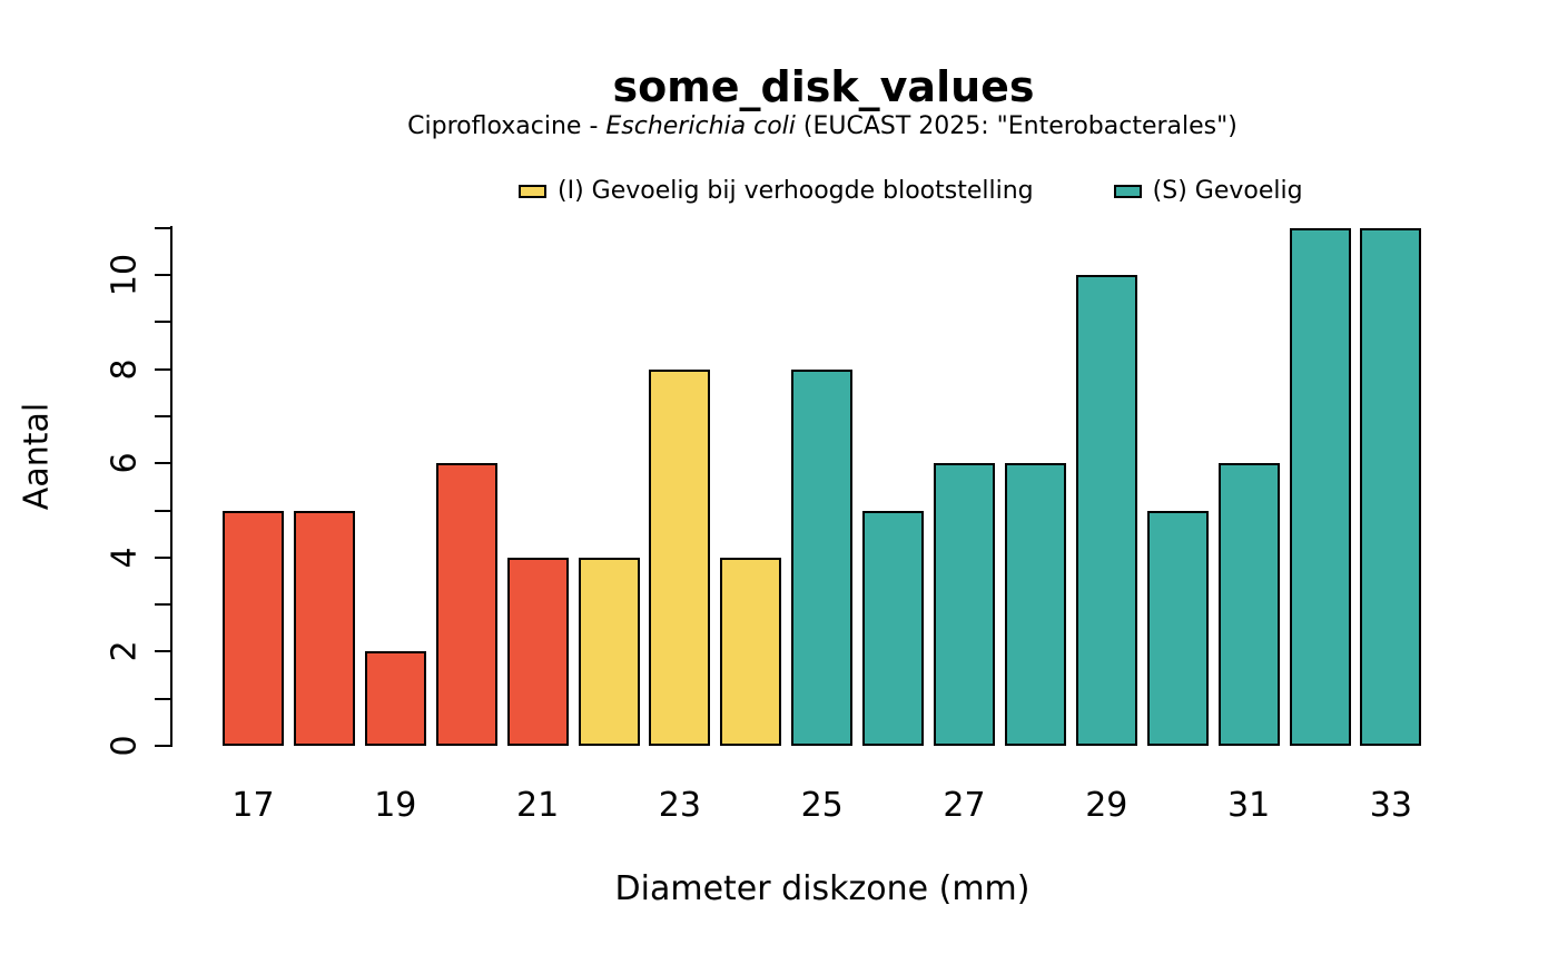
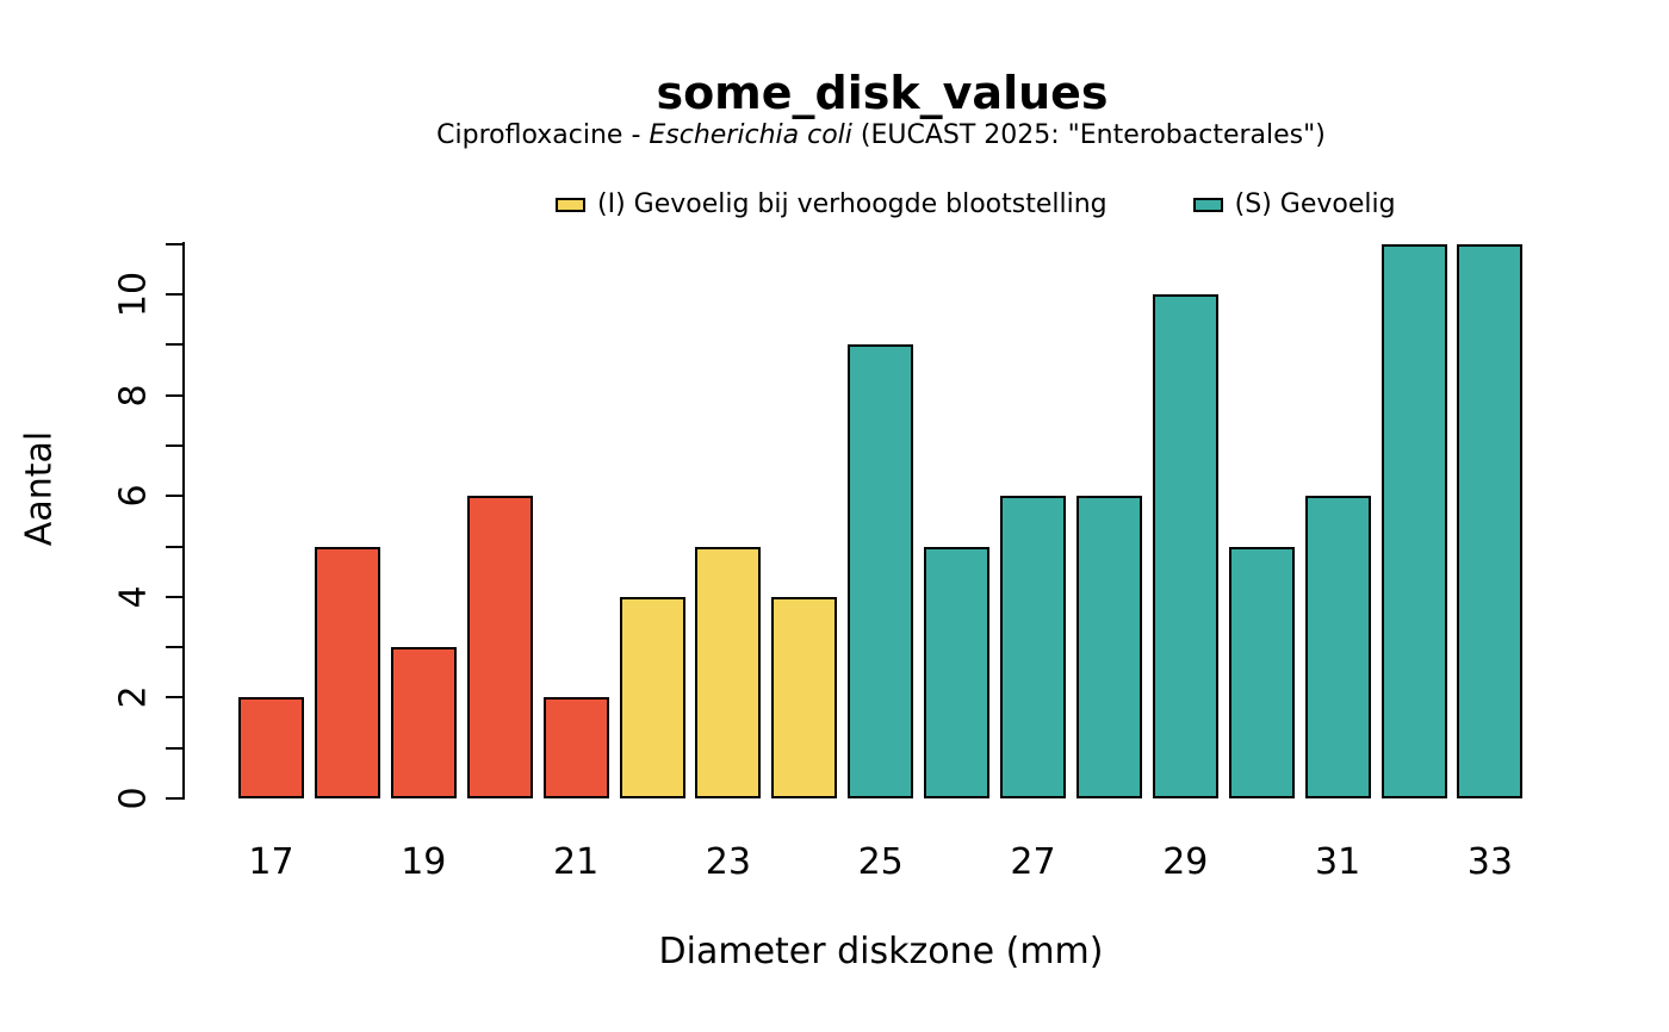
17: 5 -> 2
19: 2 -> 3
21: 4 -> 2
23: 8 -> 5
25: 8 -> 9
